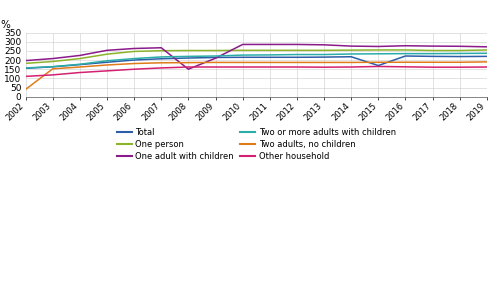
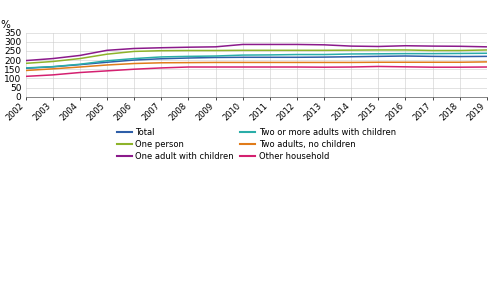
Two adults, no children/2002: 40 -> 140
One adult with children/2008: 150 -> 270
One adult with children/2009: 210 -> 270
Total/2015: 170 -> 220
